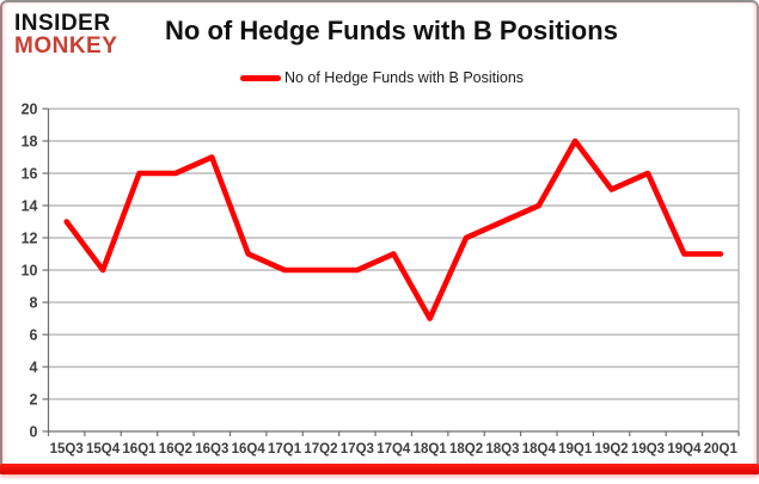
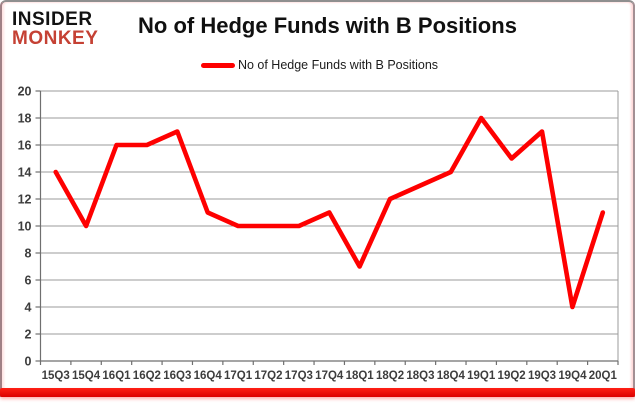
15Q3: 13 -> 14
19Q3: 16 -> 17
19Q4: 11 -> 4
